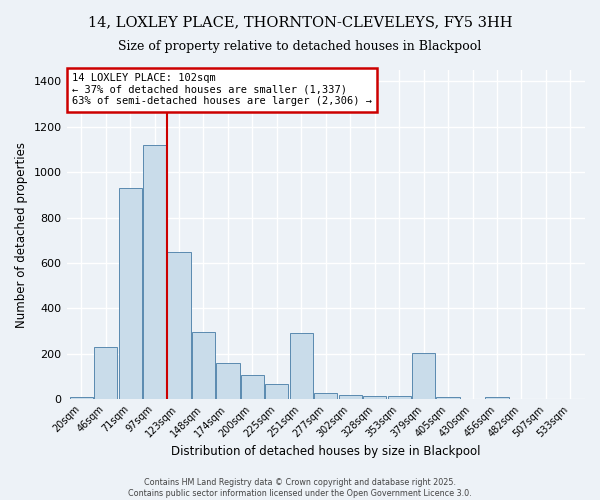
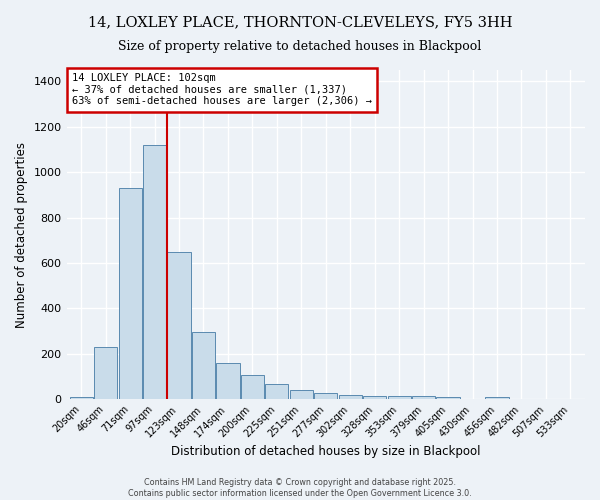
251sqm: 290 -> 40
379sqm: 205 -> 15
